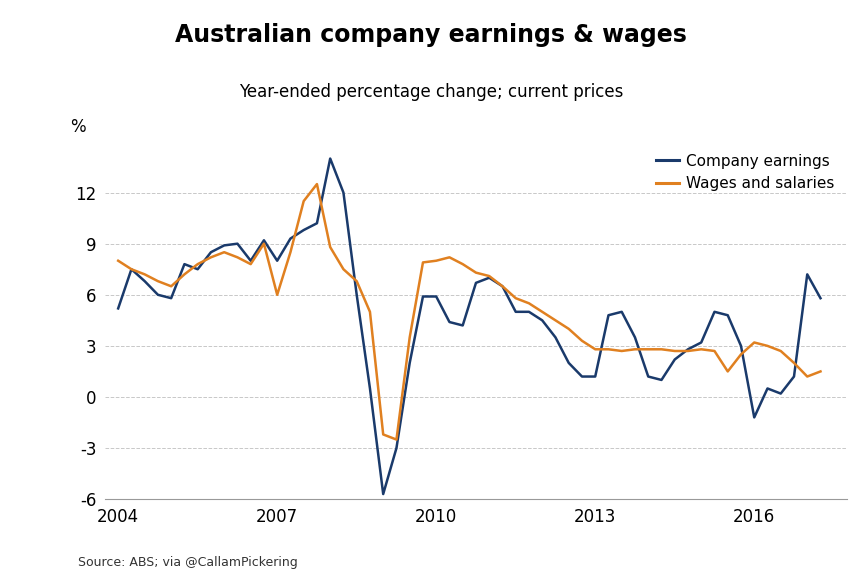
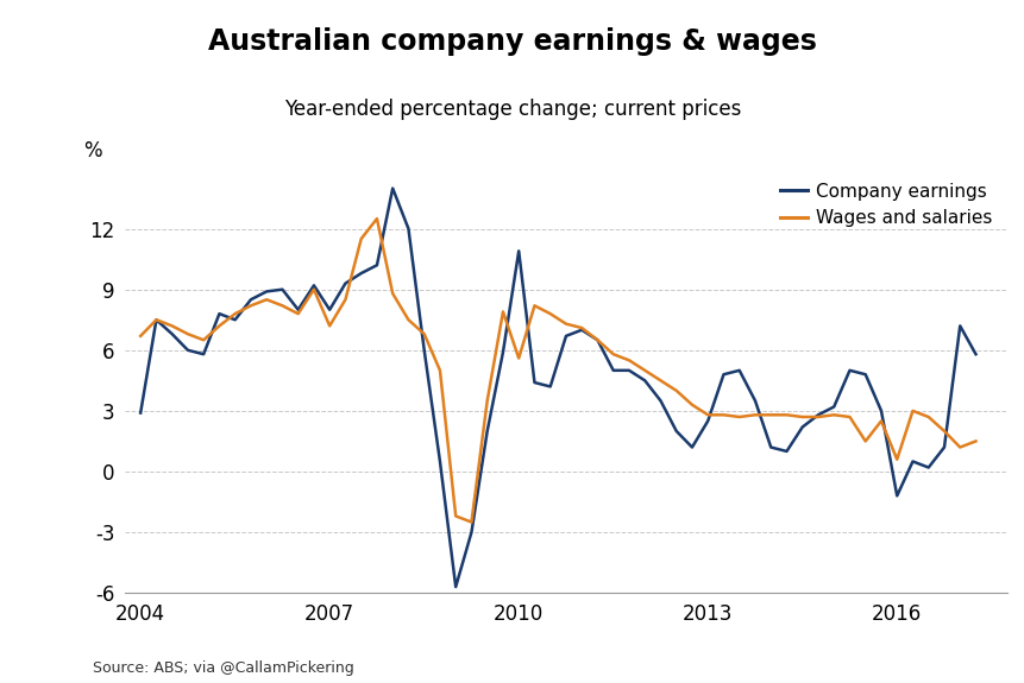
Company earnings/2004: 5.2 -> 2.9
Wages and salaries/2004: 8.0 -> 6.7
Wages and salaries/2007: 6.0 -> 7.2
Company earnings/2010: 5.9 -> 10.9
Wages and salaries/2010: 8.0 -> 5.6
Company earnings/2013: 1.2 -> 2.5
Wages and salaries/2016: 3.2 -> 0.6
